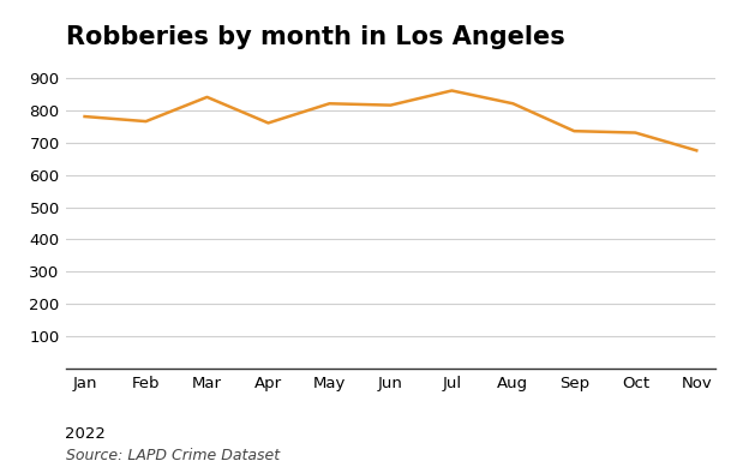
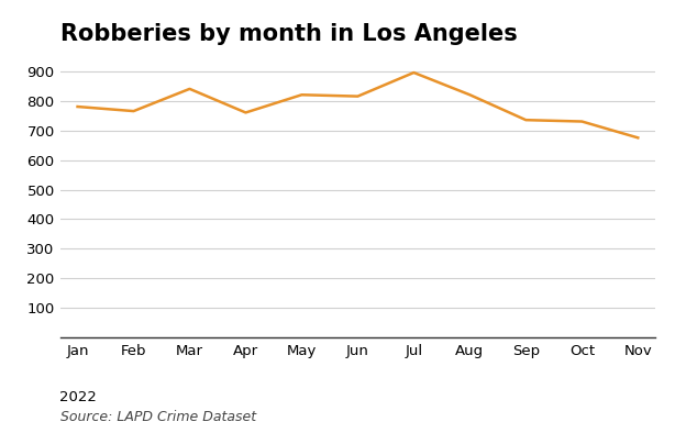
Jul: 860 -> 895
